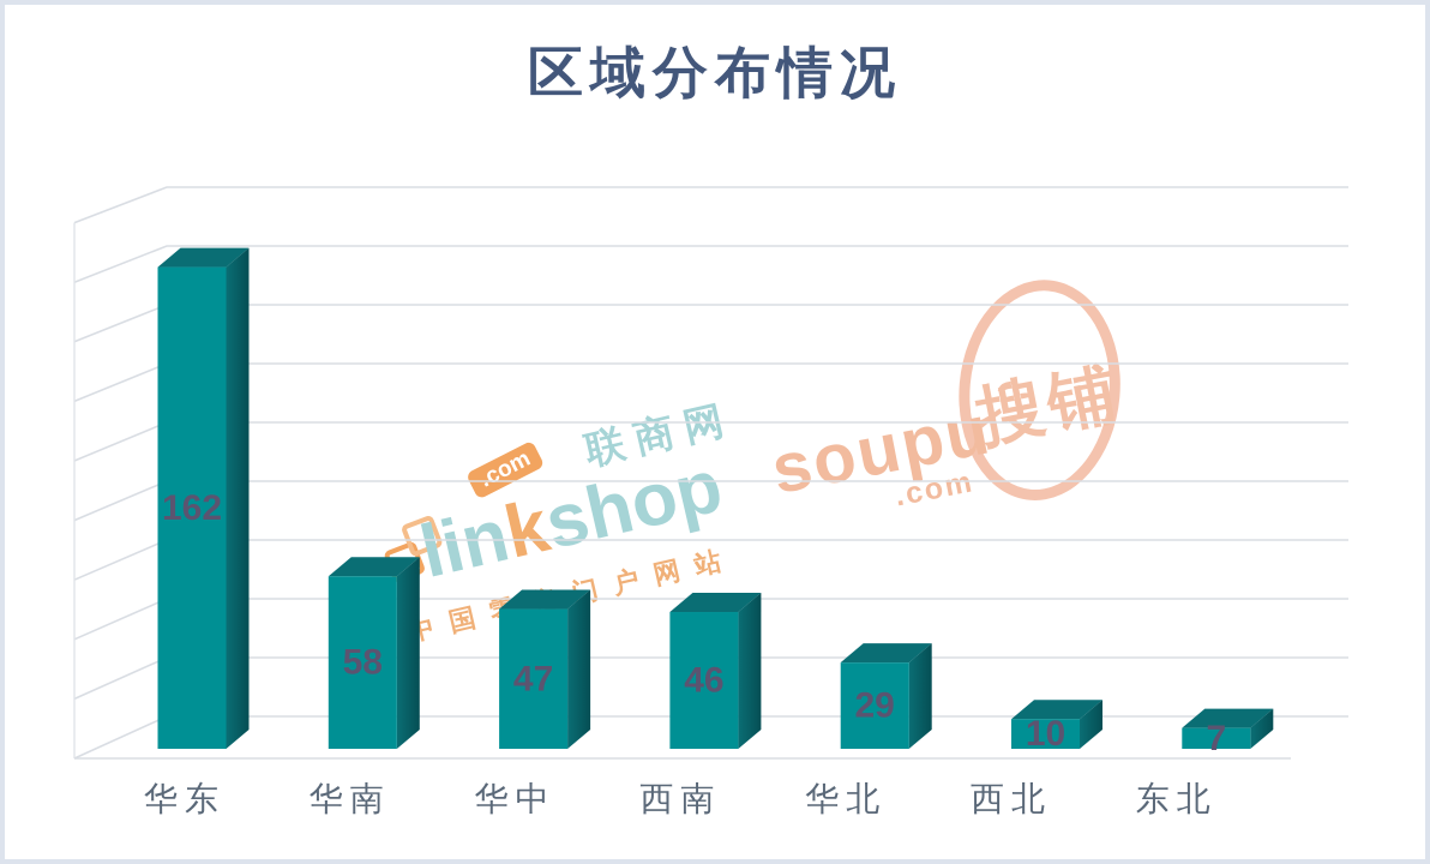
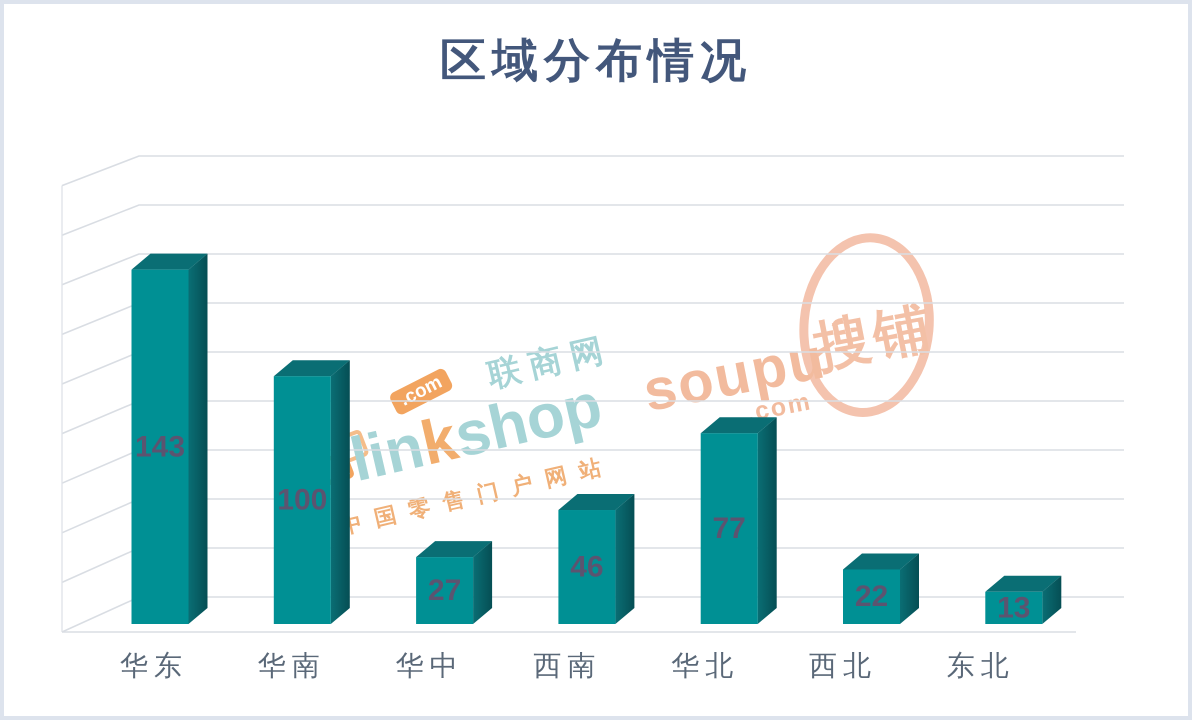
华东: 162 -> 143
华南: 58 -> 100
华中: 47 -> 27
华北: 29 -> 77
西北: 10 -> 22
东北: 7 -> 13
